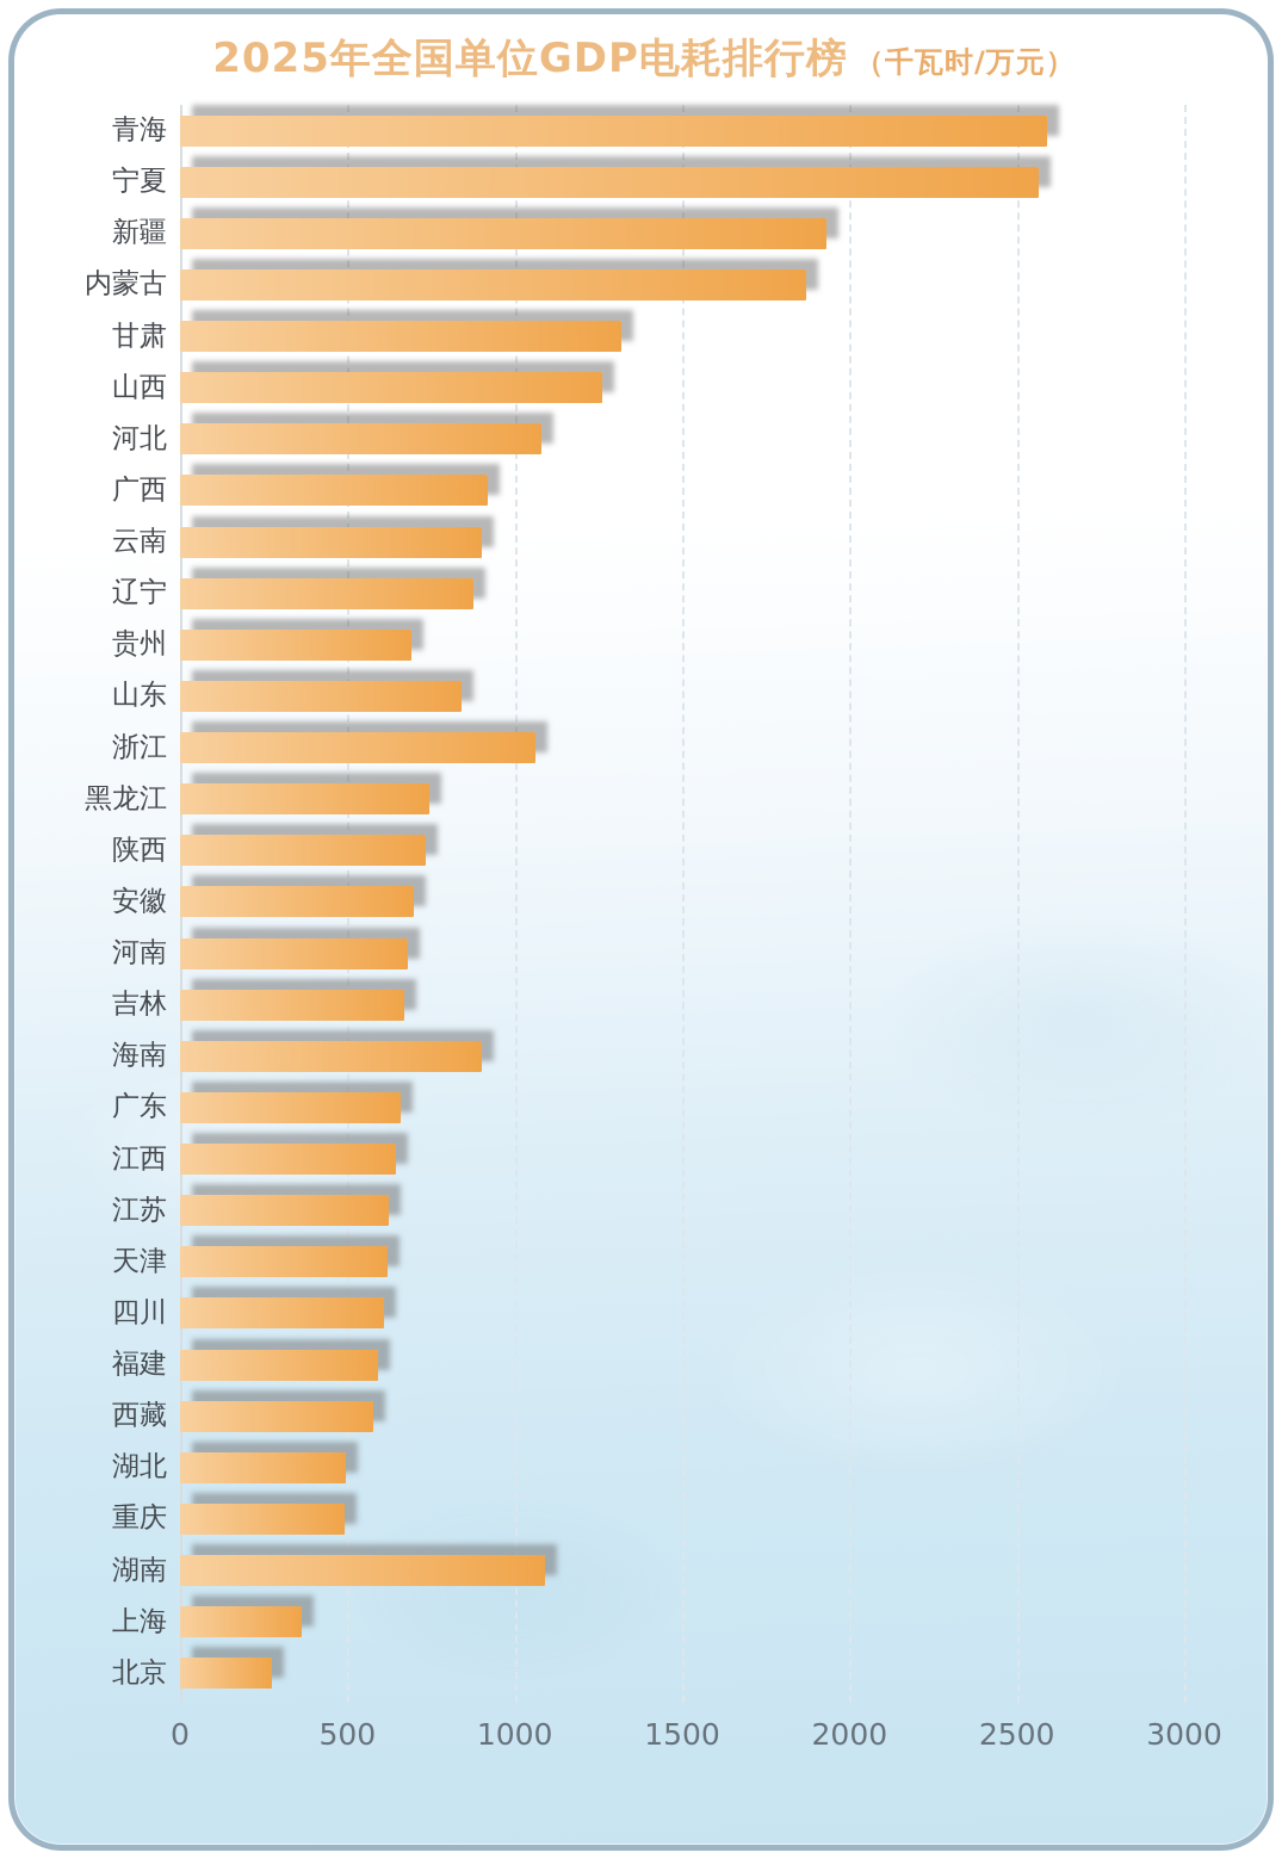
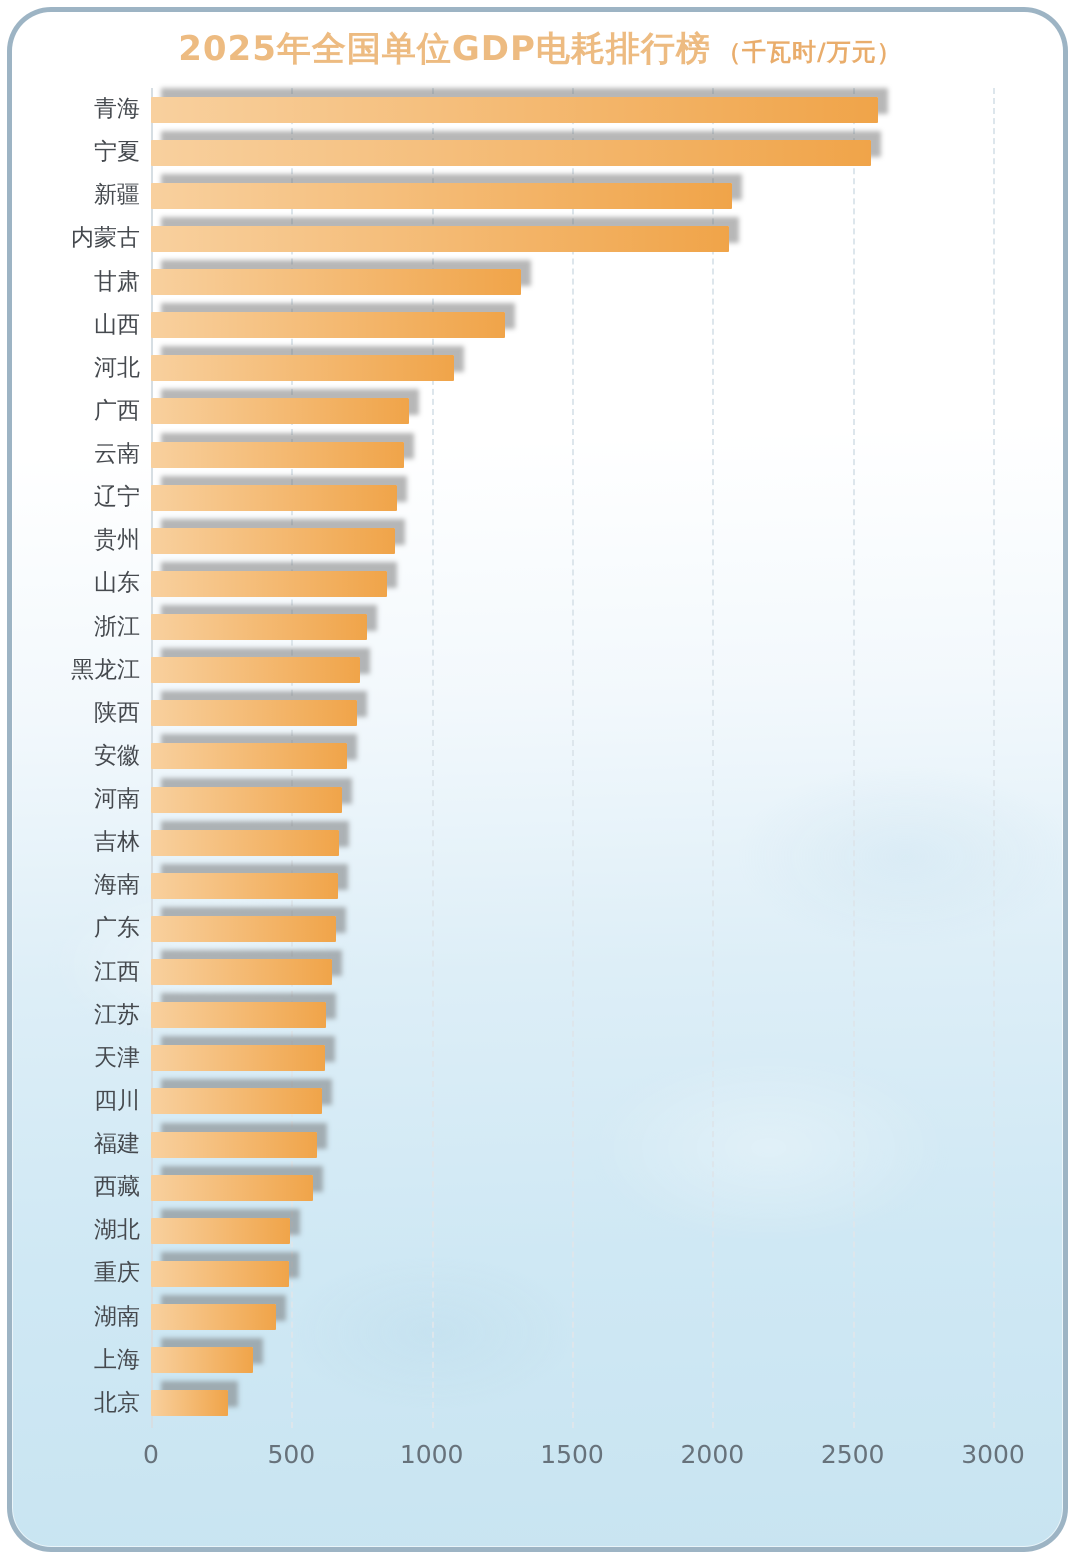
新疆: 1930 -> 2070
内蒙古: 1870 -> 2060
贵州: 690 -> 870
浙江: 1060 -> 770
海南: 900 -> 660
湖南: 1090 -> 440
